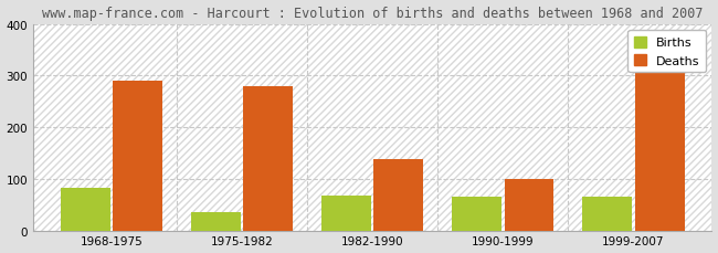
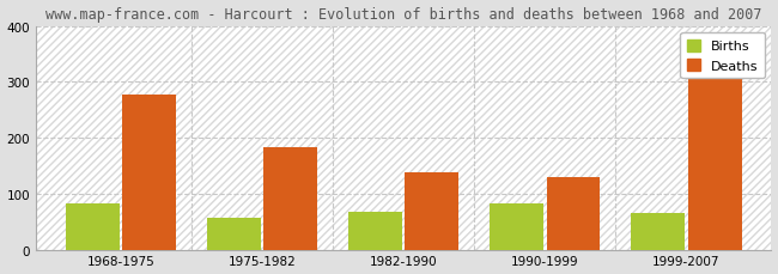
Deaths/1968-1975: 290 -> 277
Births/1975-1982: 35 -> 57
Deaths/1975-1982: 280 -> 184
Births/1990-1999: 65 -> 82
Deaths/1990-1999: 100 -> 130
